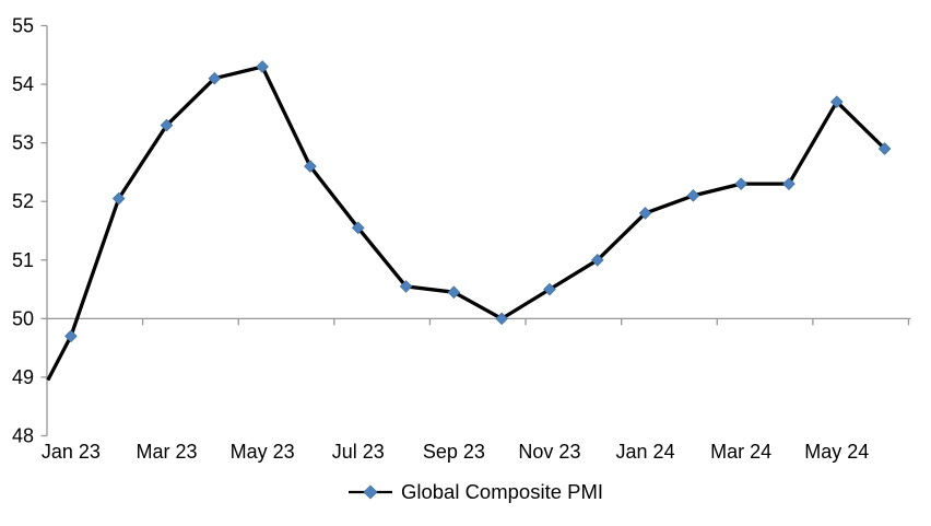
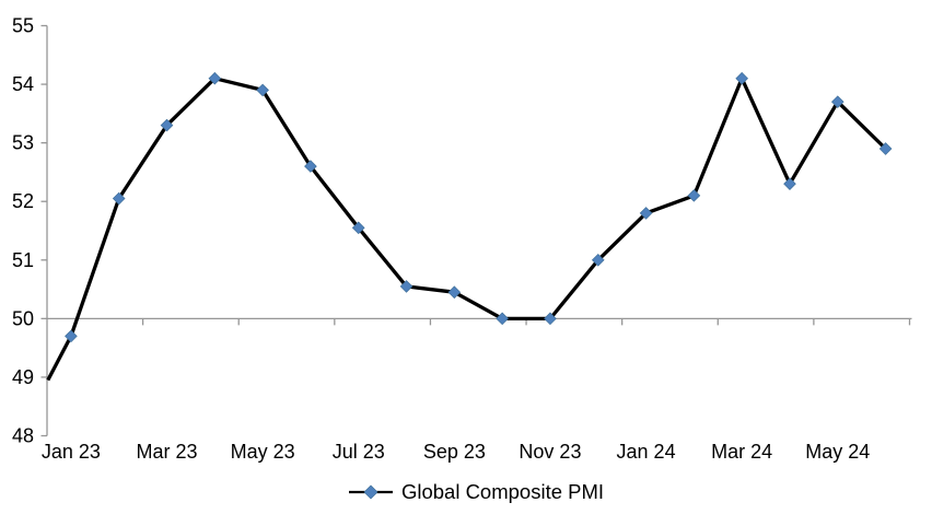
May 23: 54.3 -> 53.9
Nov 23: 50.5 -> 50.0
Mar 24: 52.3 -> 54.1
